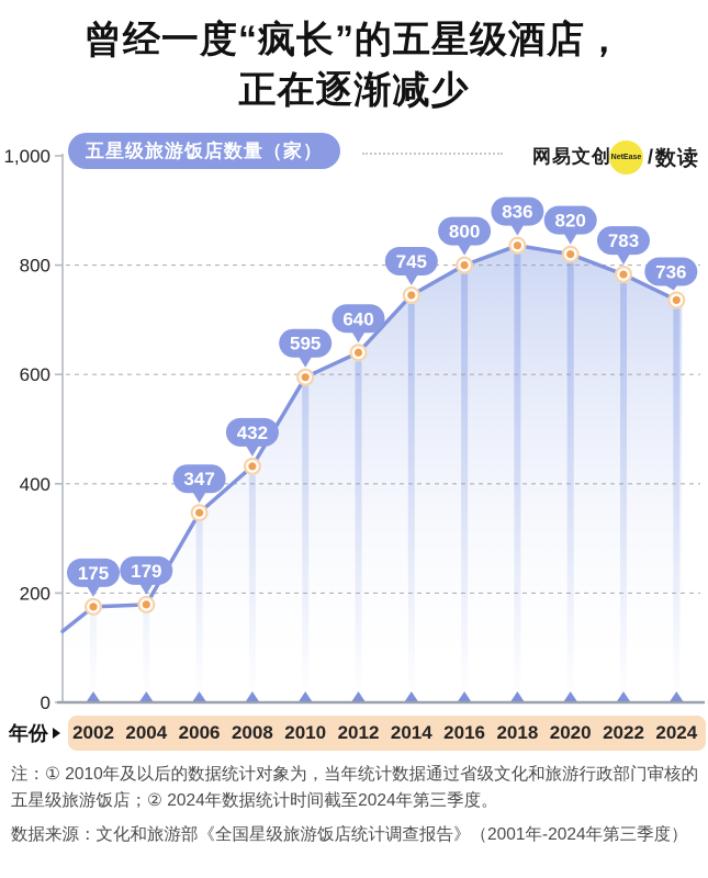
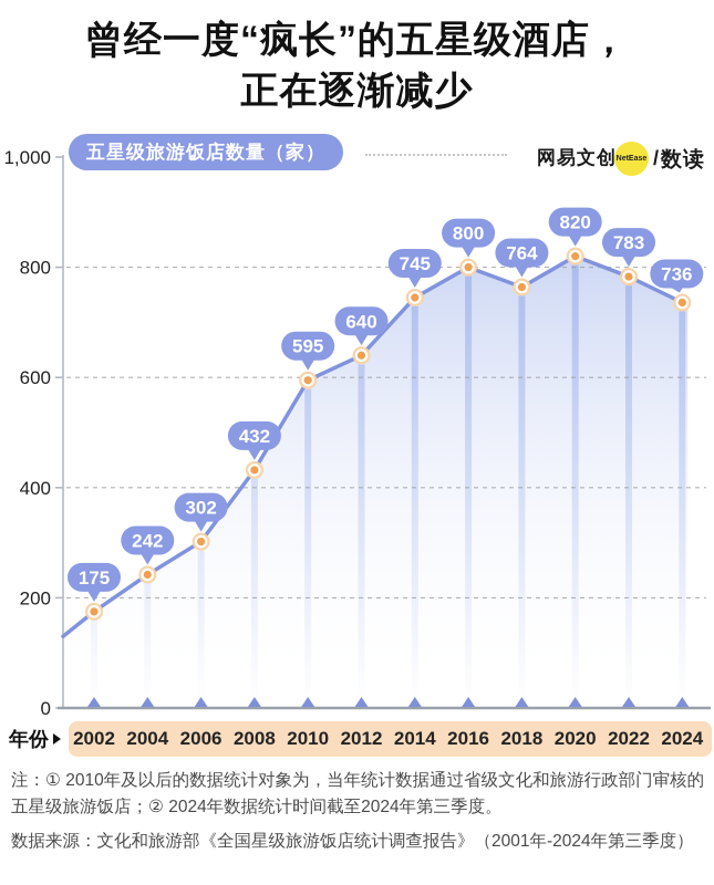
2004: 179 -> 242
2006: 347 -> 302
2018: 836 -> 764
